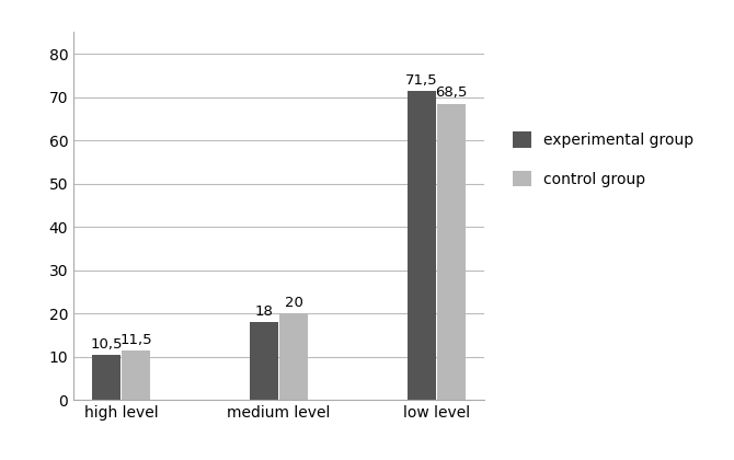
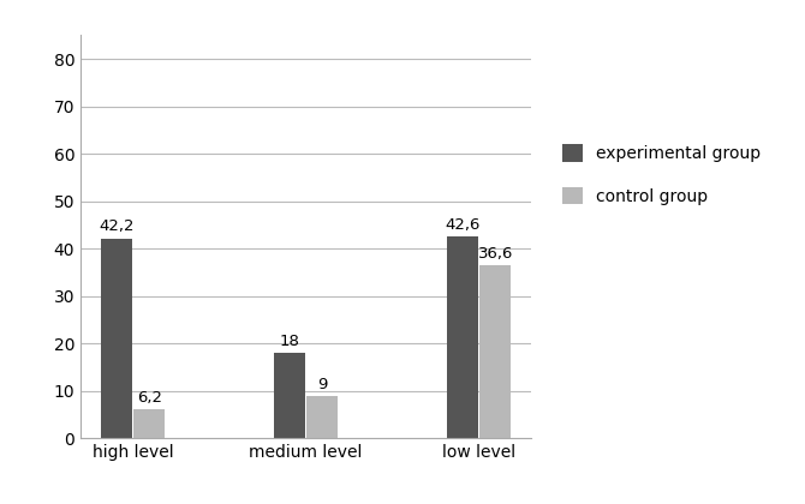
experimental group/high level: 10,5 -> 42,2
control group/high level: 11,5 -> 6,2
control group/medium level: 20 -> 9
experimental group/low level: 71,5 -> 42,6
control group/low level: 68,5 -> 36,6
